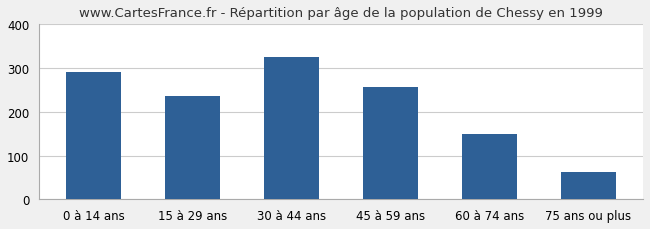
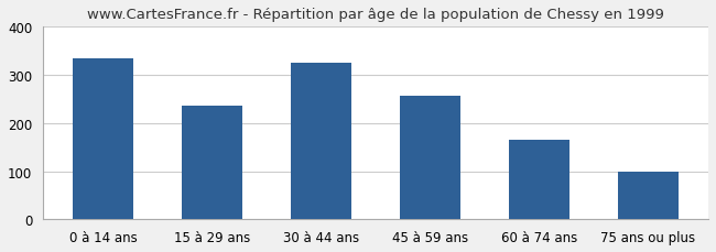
0 à 14 ans: 290 -> 335
60 à 74 ans: 150 -> 165
75 ans ou plus: 62 -> 100
